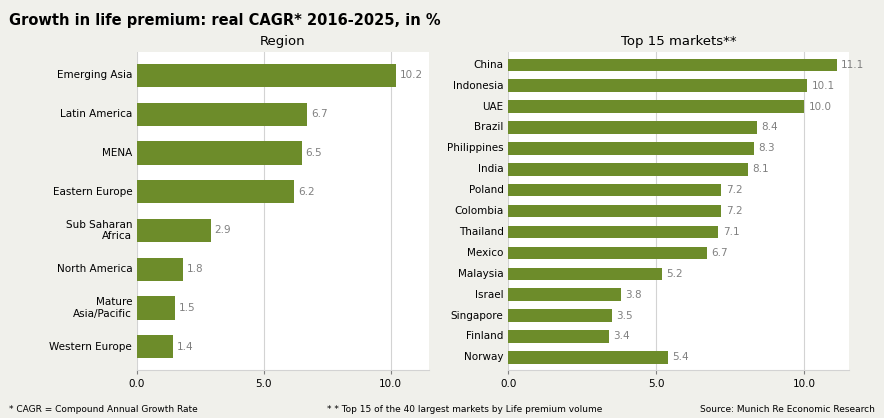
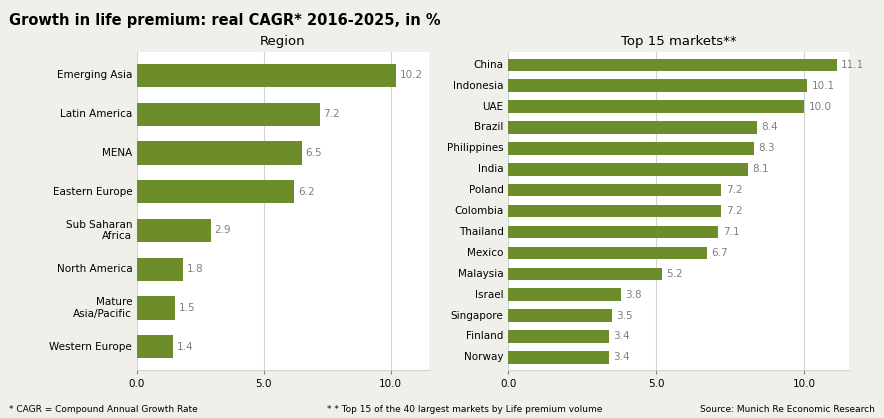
Region/Latin America: 6.7 -> 7.2
Top 15 markets**/Norway: 5.4 -> 3.4
